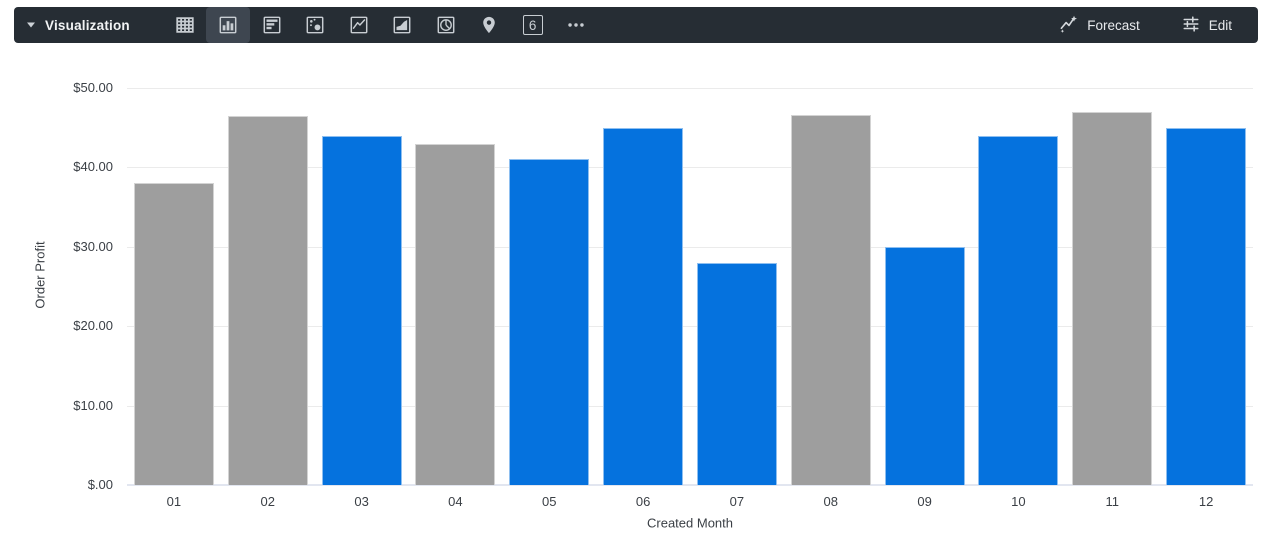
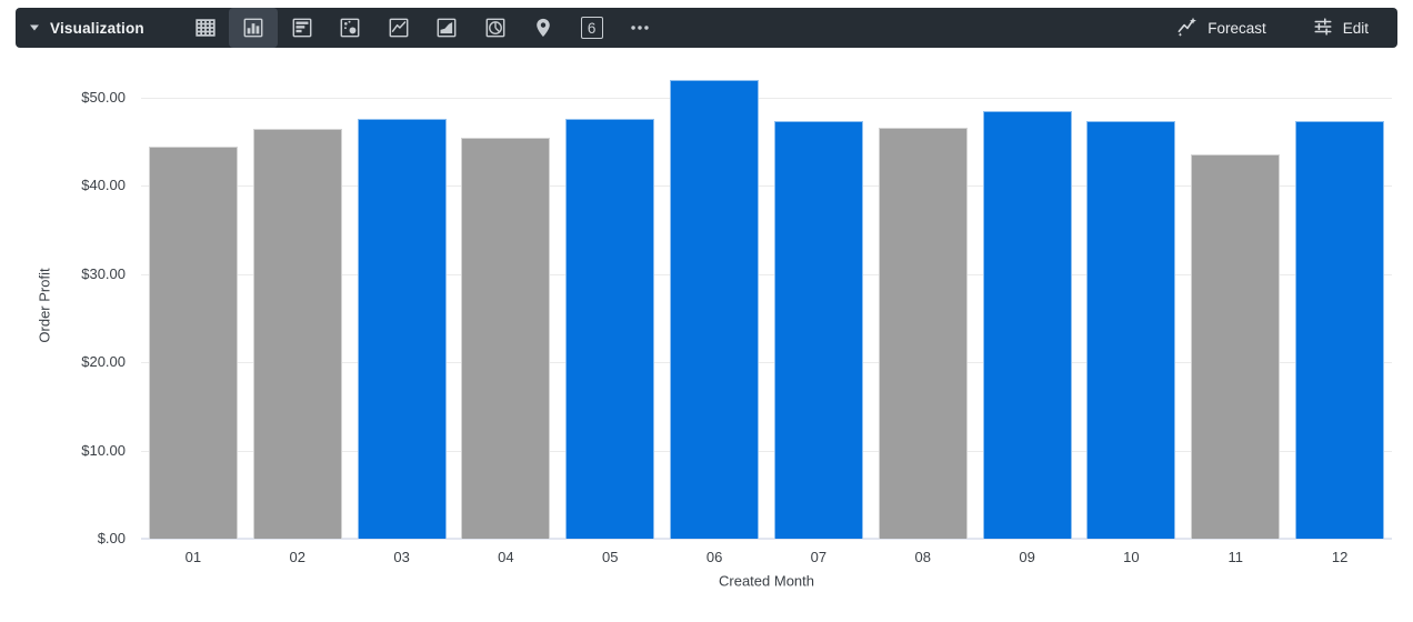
01: $38 -> $44
03: $44 -> $48
04: $43 -> $46
05: $41 -> $48
06: $45 -> $52
07: $28 -> $47
09: $30 -> $48
10: $44 -> $47
11: $47 -> $44
12: $45 -> $47
